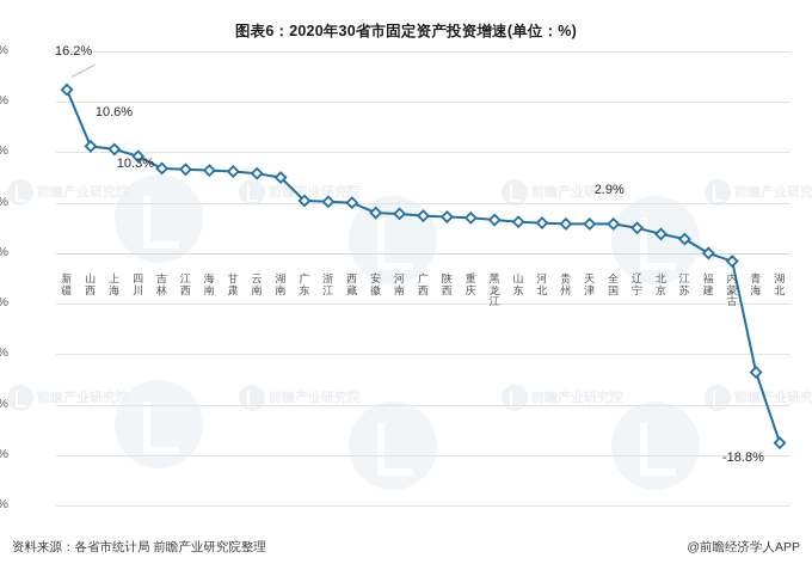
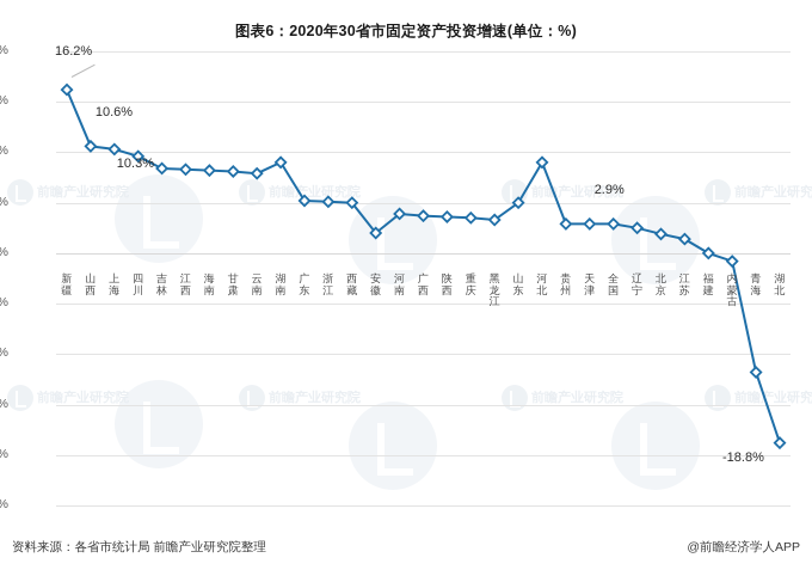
湖南: 8% -> 9%
安徽: 4% -> 2%
山东: 3% -> 5%
河北: 3% -> 9%
